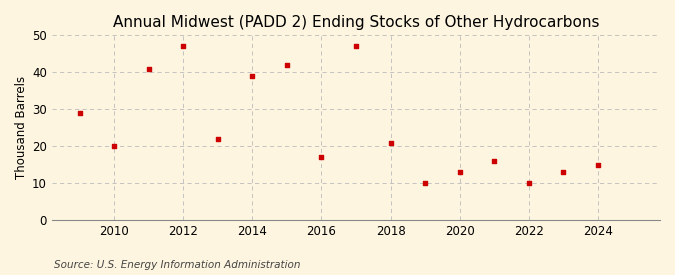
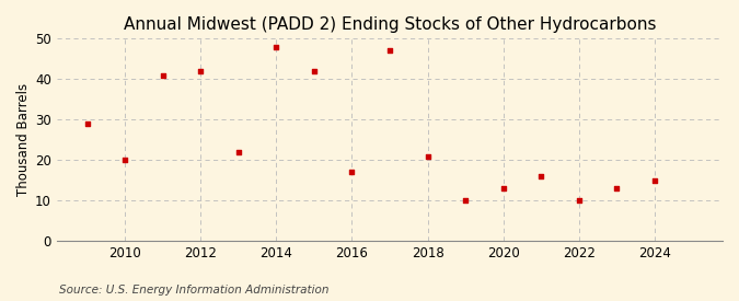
2012: 47 -> 42
2014: 39 -> 48
